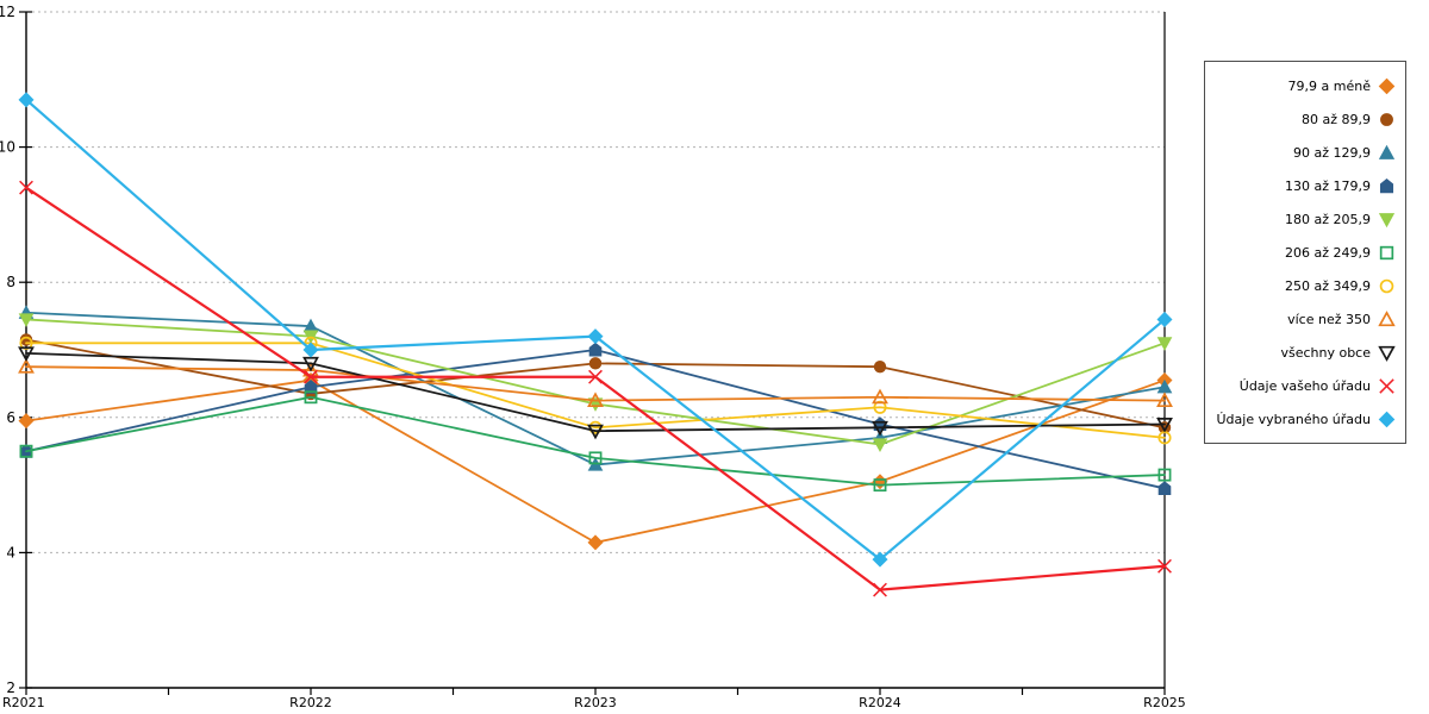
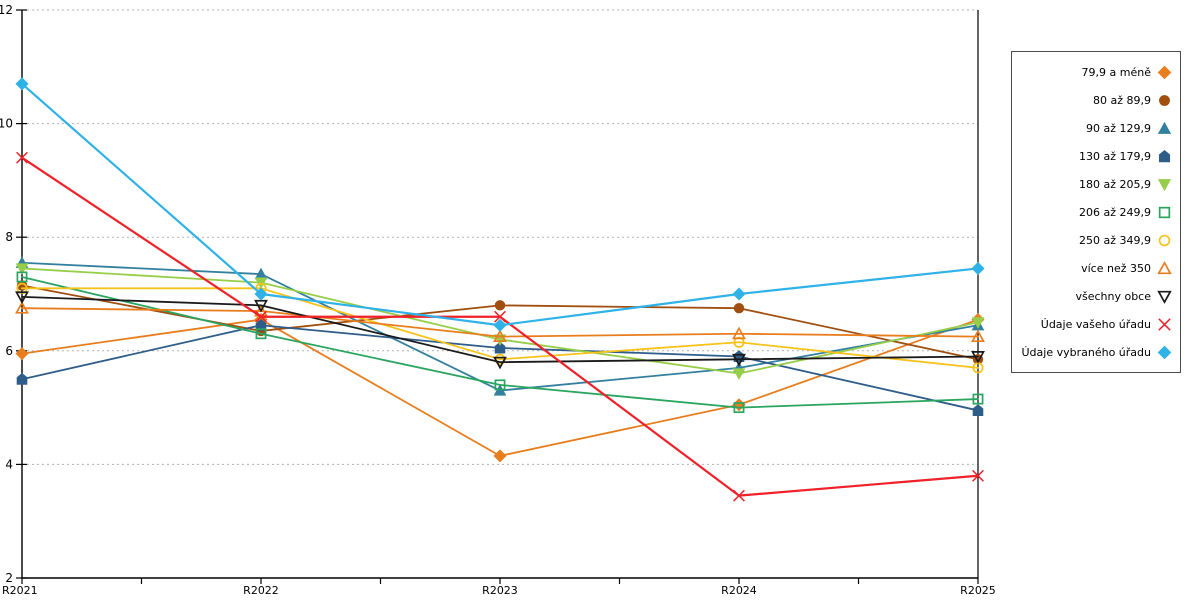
206 až 249,9/R2021: 5.5 -> 7.3
130 až 179,9/R2023: 7.0 -> 6.0
Údaje vybraného úřadu/R2023: 7.2 -> 6.5
Údaje vybraného úřadu/R2024: 3.9 -> 7.0
180 až 205,9/R2025: 7.1 -> 6.5
